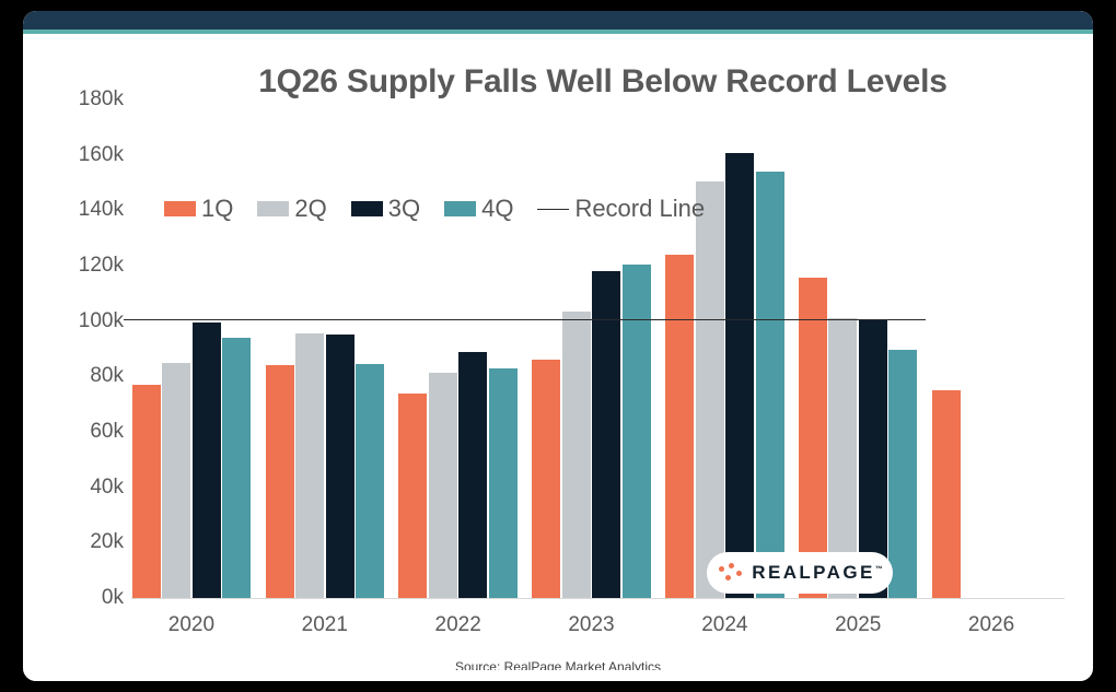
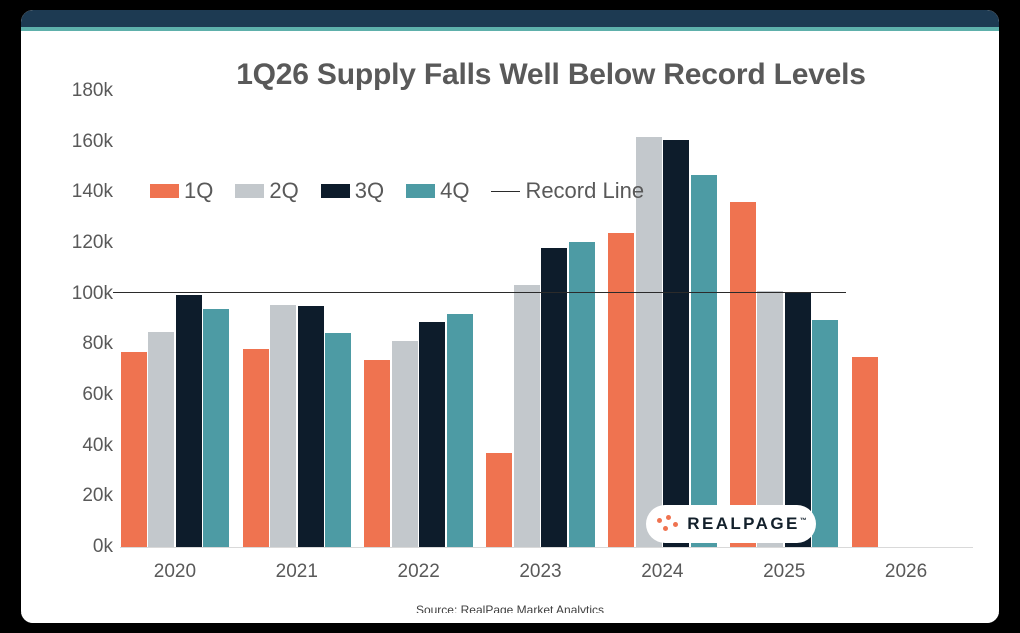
1Q/2021: 84k -> 78k
4Q/2022: 83k -> 92k
1Q/2023: 86k -> 37k
2Q/2024: 150k -> 162k
4Q/2024: 154k -> 147k
1Q/2025: 116k -> 136k
